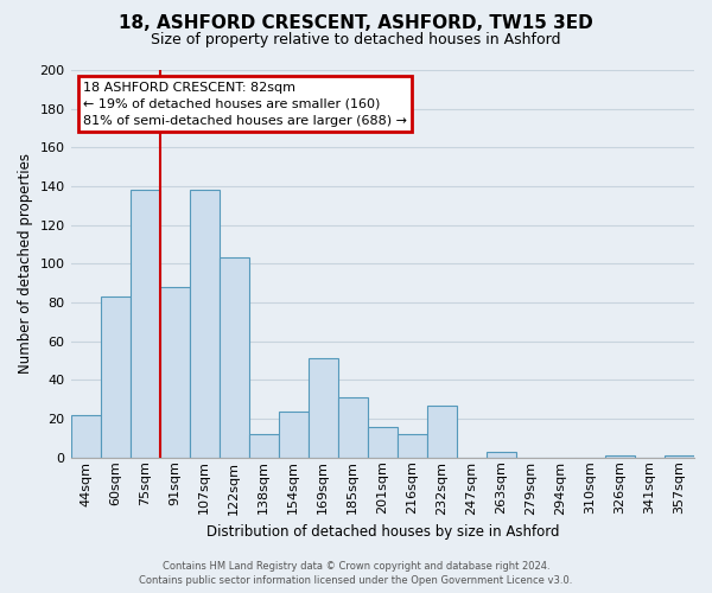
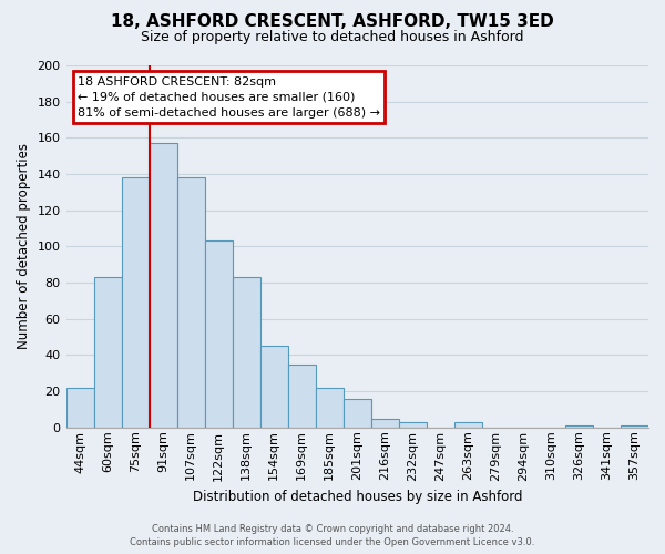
91sqm: 88 -> 157
138sqm: 12 -> 83
154sqm: 24 -> 45
169sqm: 51 -> 35
185sqm: 31 -> 22
216sqm: 12 -> 5
232sqm: 27 -> 3
